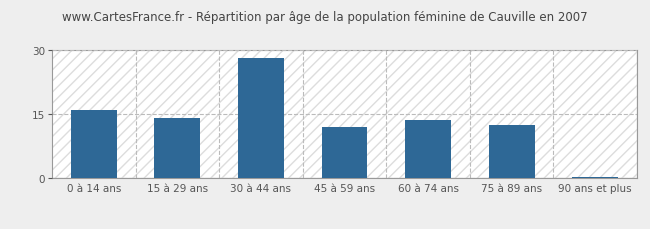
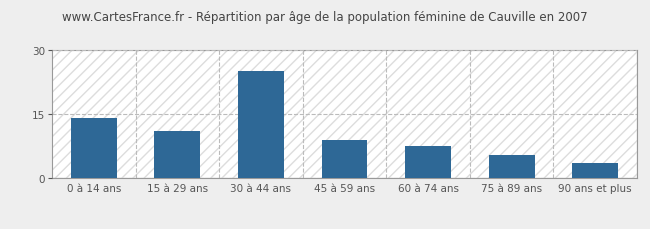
0 à 14 ans: 16.0 -> 14.0
15 à 29 ans: 14.0 -> 11.0
30 à 44 ans: 28.0 -> 25.0
45 à 59 ans: 12.0 -> 9.0
60 à 74 ans: 13.5 -> 7.5
75 à 89 ans: 12.5 -> 5.5
90 ans et plus: 0.3 -> 3.5
